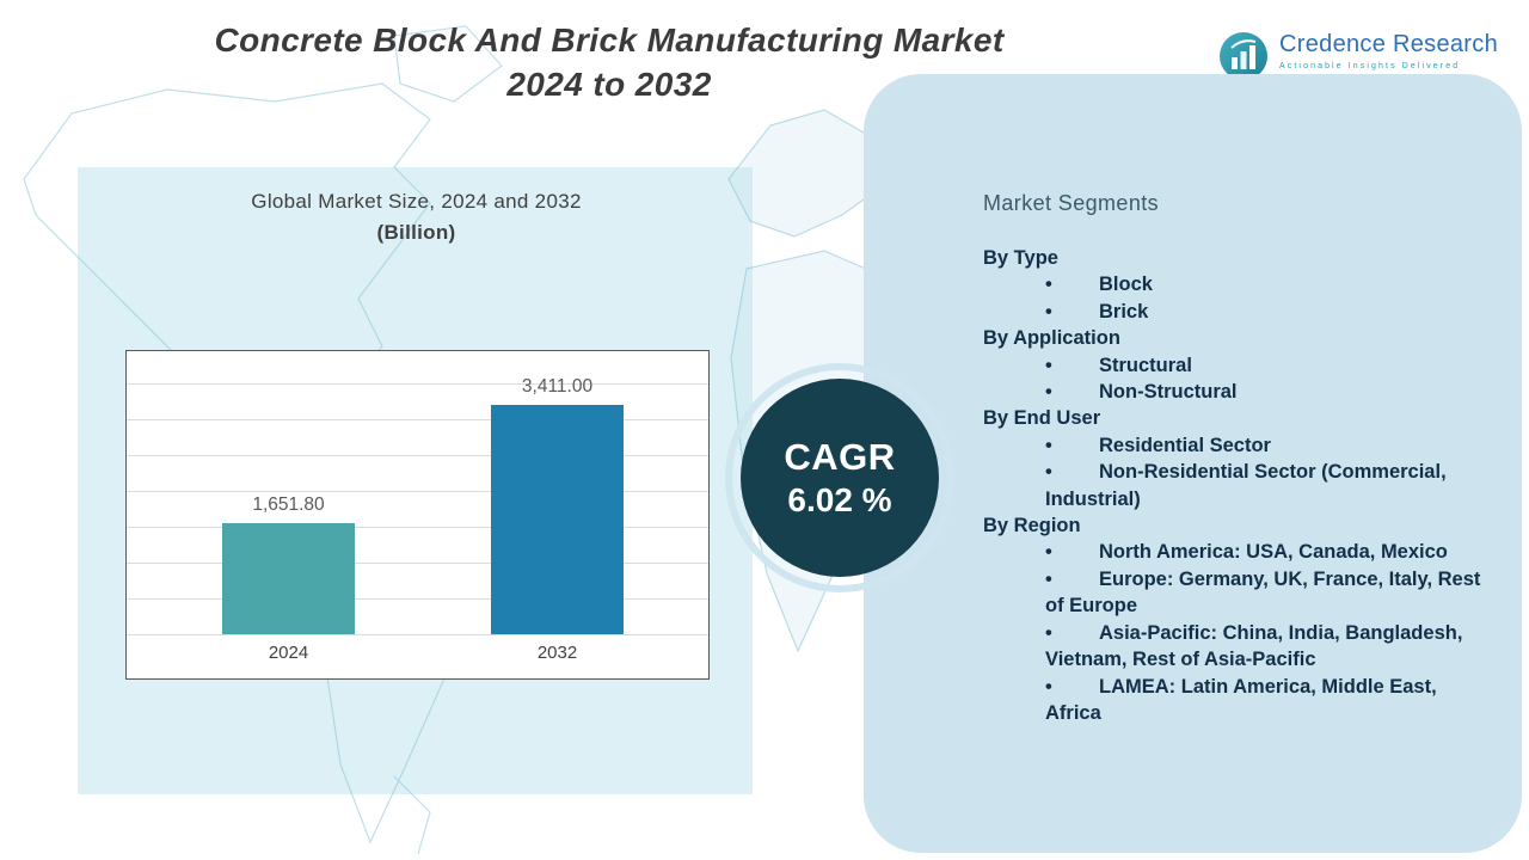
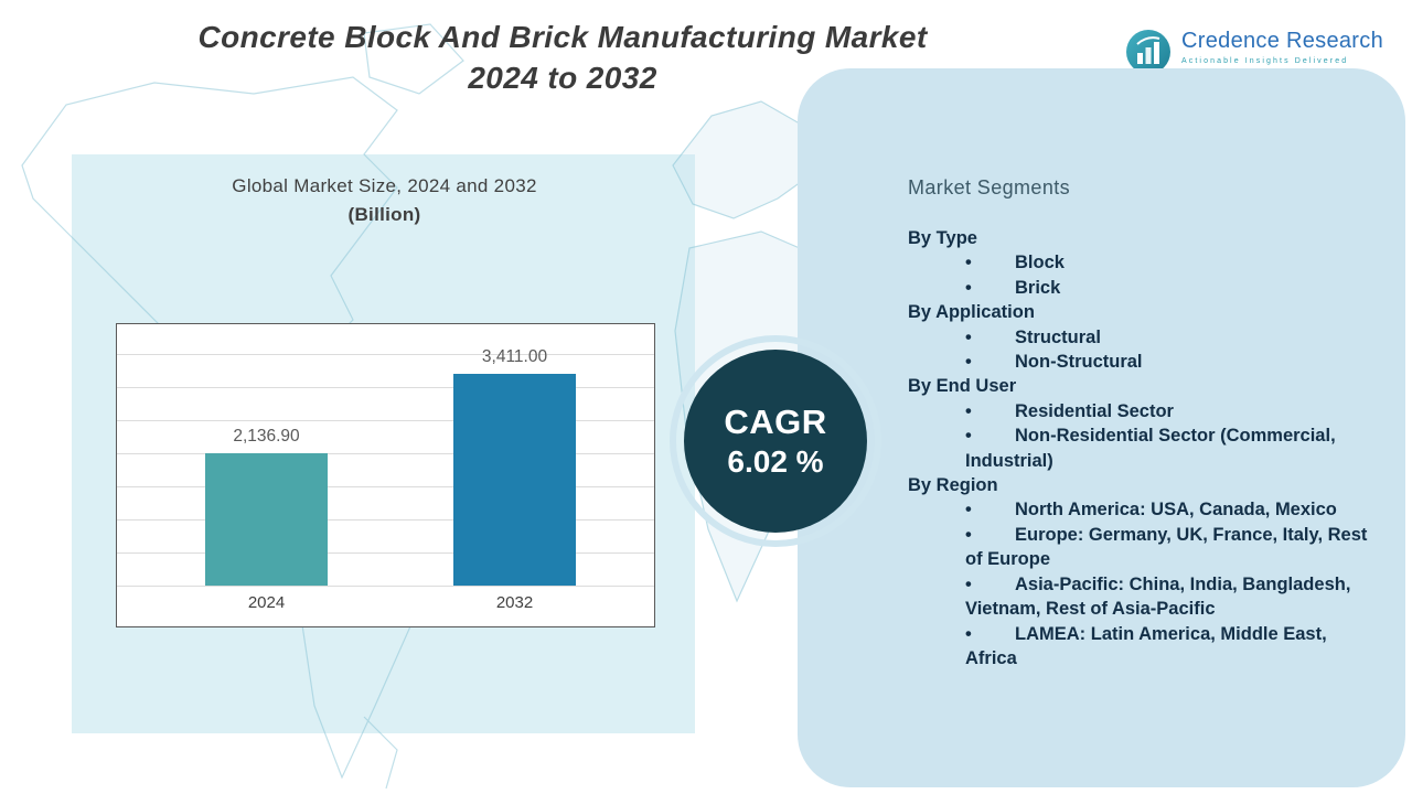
2024: 1,651.80 -> 2,136.90
